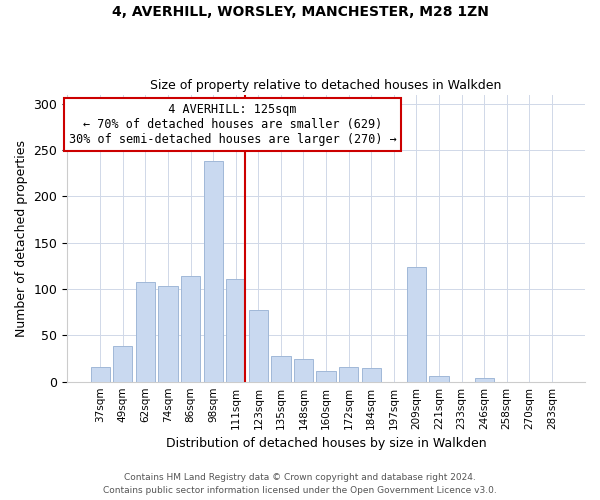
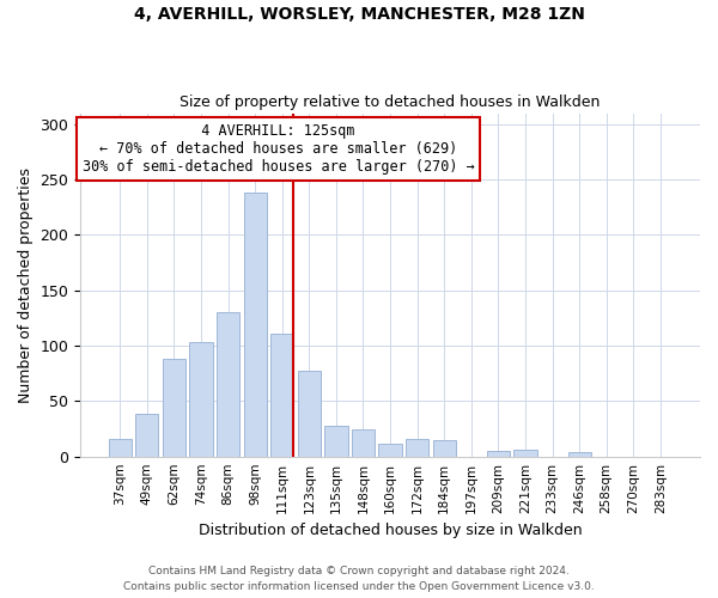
62sqm: 108 -> 88
86sqm: 114 -> 130
209sqm: 124 -> 5
